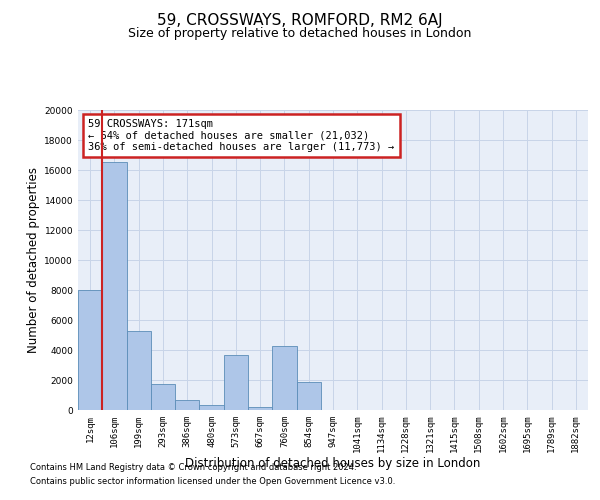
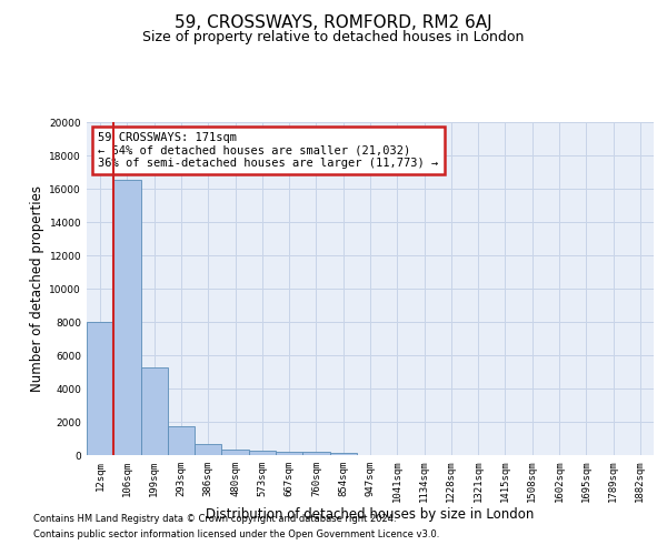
573sqm: 3700 -> 300
760sqm: 4300 -> 200
854sqm: 1900 -> 100
